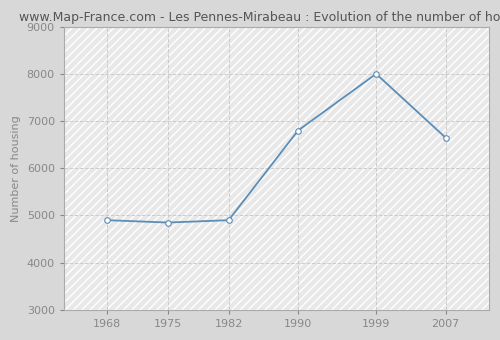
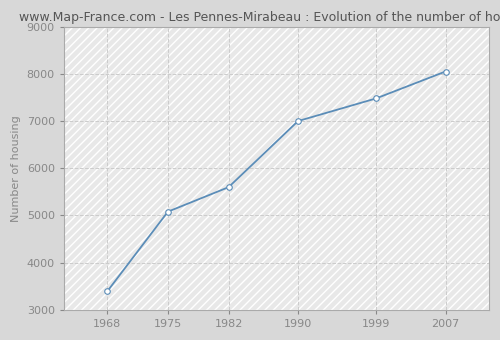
1968: 4900 -> 3390
1975: 4850 -> 5080
1982: 4900 -> 5600
1990: 6800 -> 7000
1999: 8000 -> 7480
2007: 6650 -> 8050
